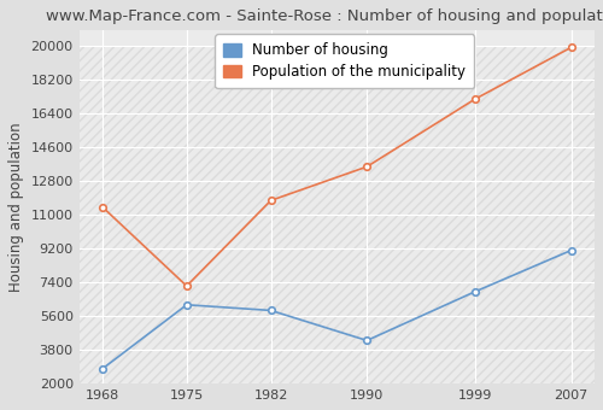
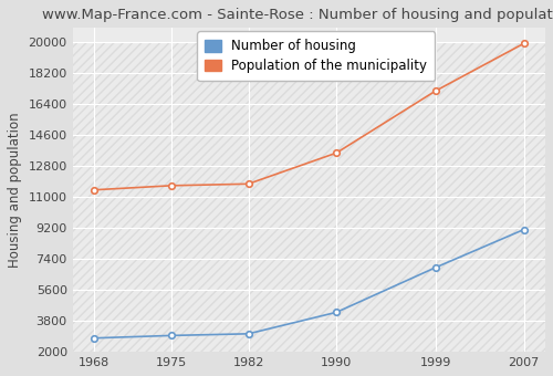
Number of housing/1975: 6200 -> 3000
Population of the municipality/1975: 7200 -> 11600
Number of housing/1982: 5900 -> 3000
